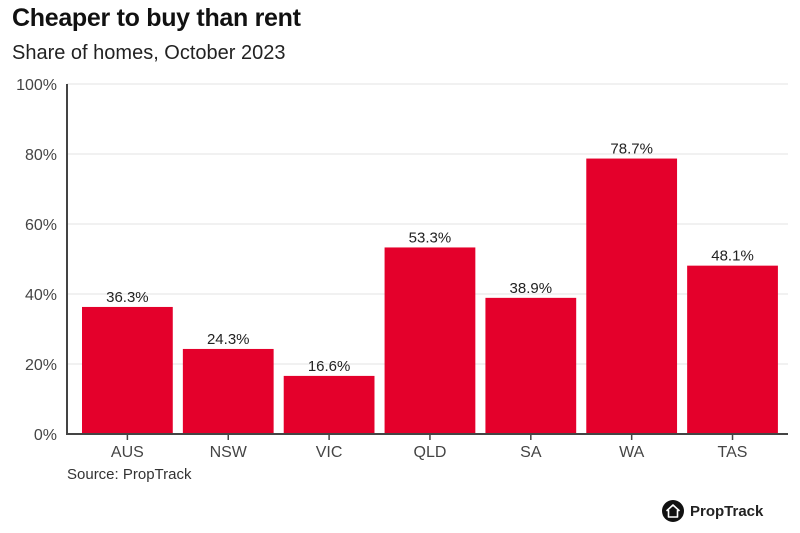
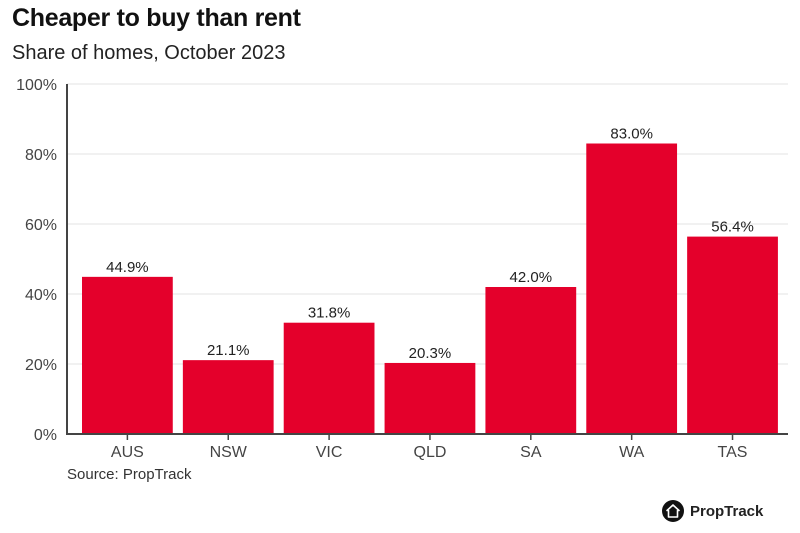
AUS: 36.3% -> 44.9%
NSW: 24.3% -> 21.1%
VIC: 16.6% -> 31.8%
QLD: 53.3% -> 20.3%
SA: 38.9% -> 42.0%
WA: 78.7% -> 83.0%
TAS: 48.1% -> 56.4%
